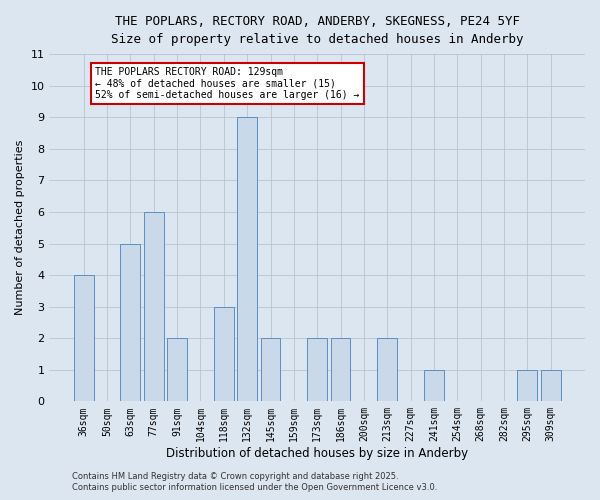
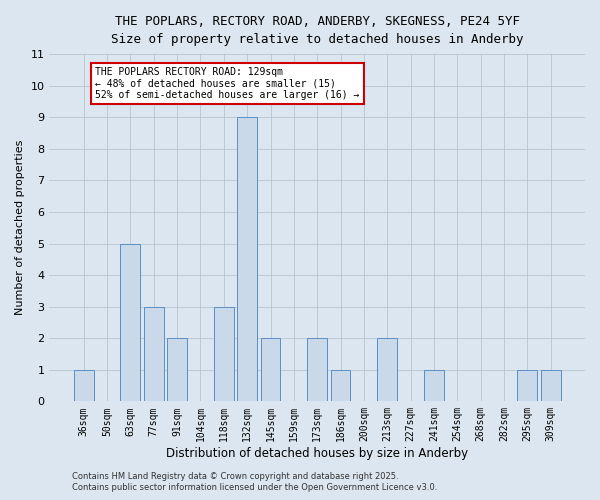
36sqm: 4 -> 1
77sqm: 6 -> 3
186sqm: 2 -> 1
